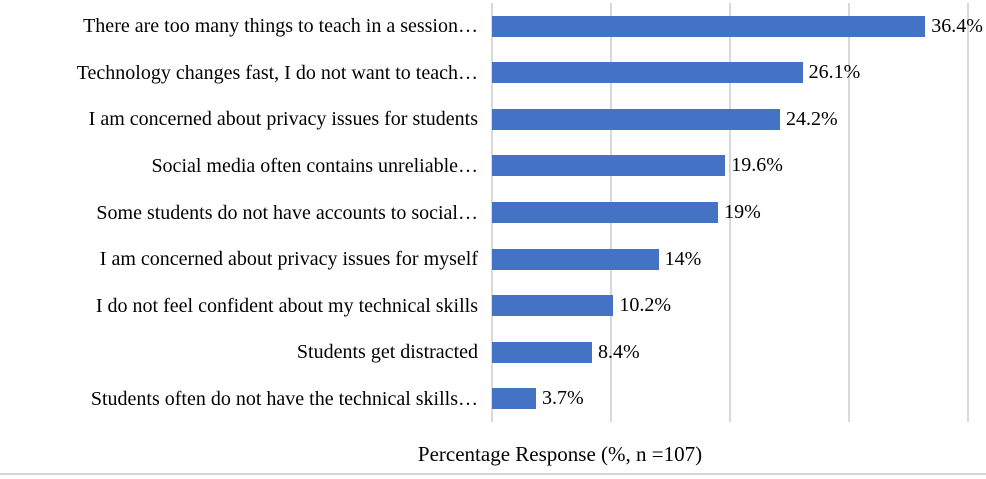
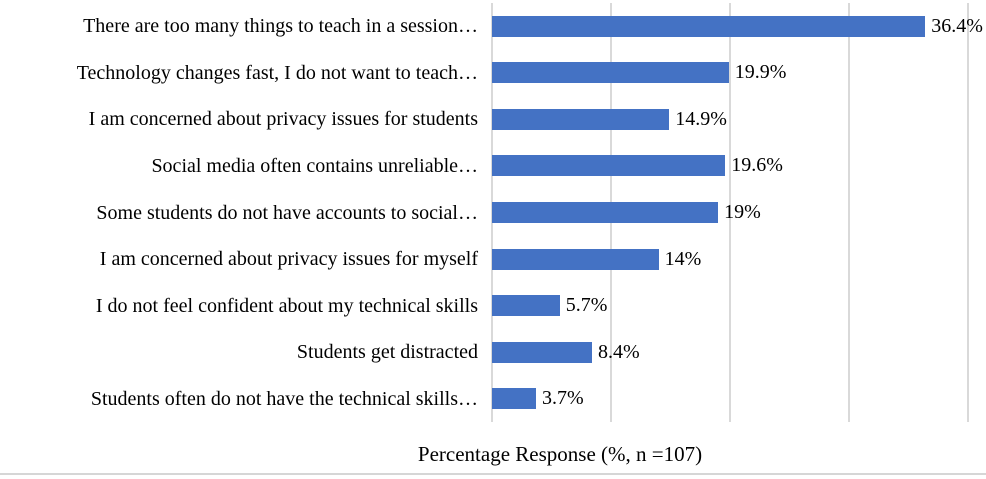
Technology changes fast, I do not want to teach…: 26.1% -> 19.9%
I am concerned about privacy issues for students: 24.2% -> 14.9%
I do not feel confident about my technical skills: 10.2% -> 5.7%
